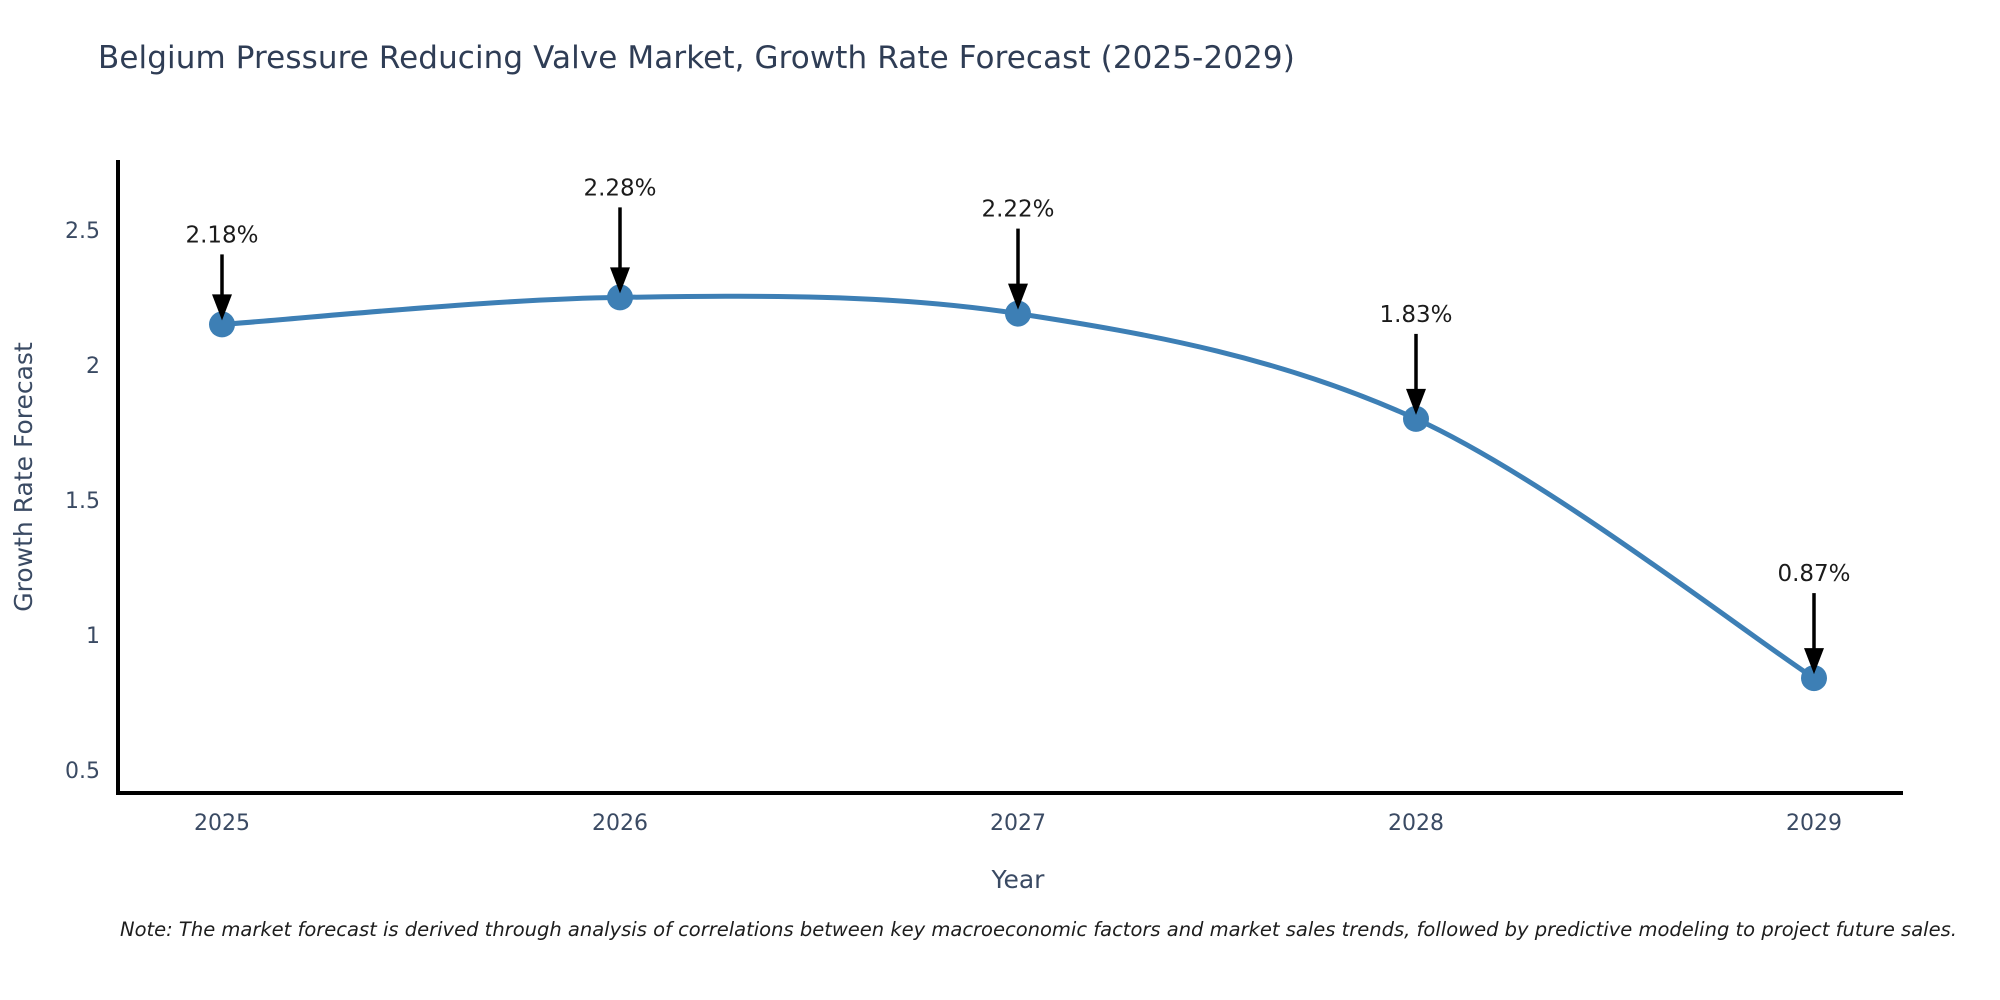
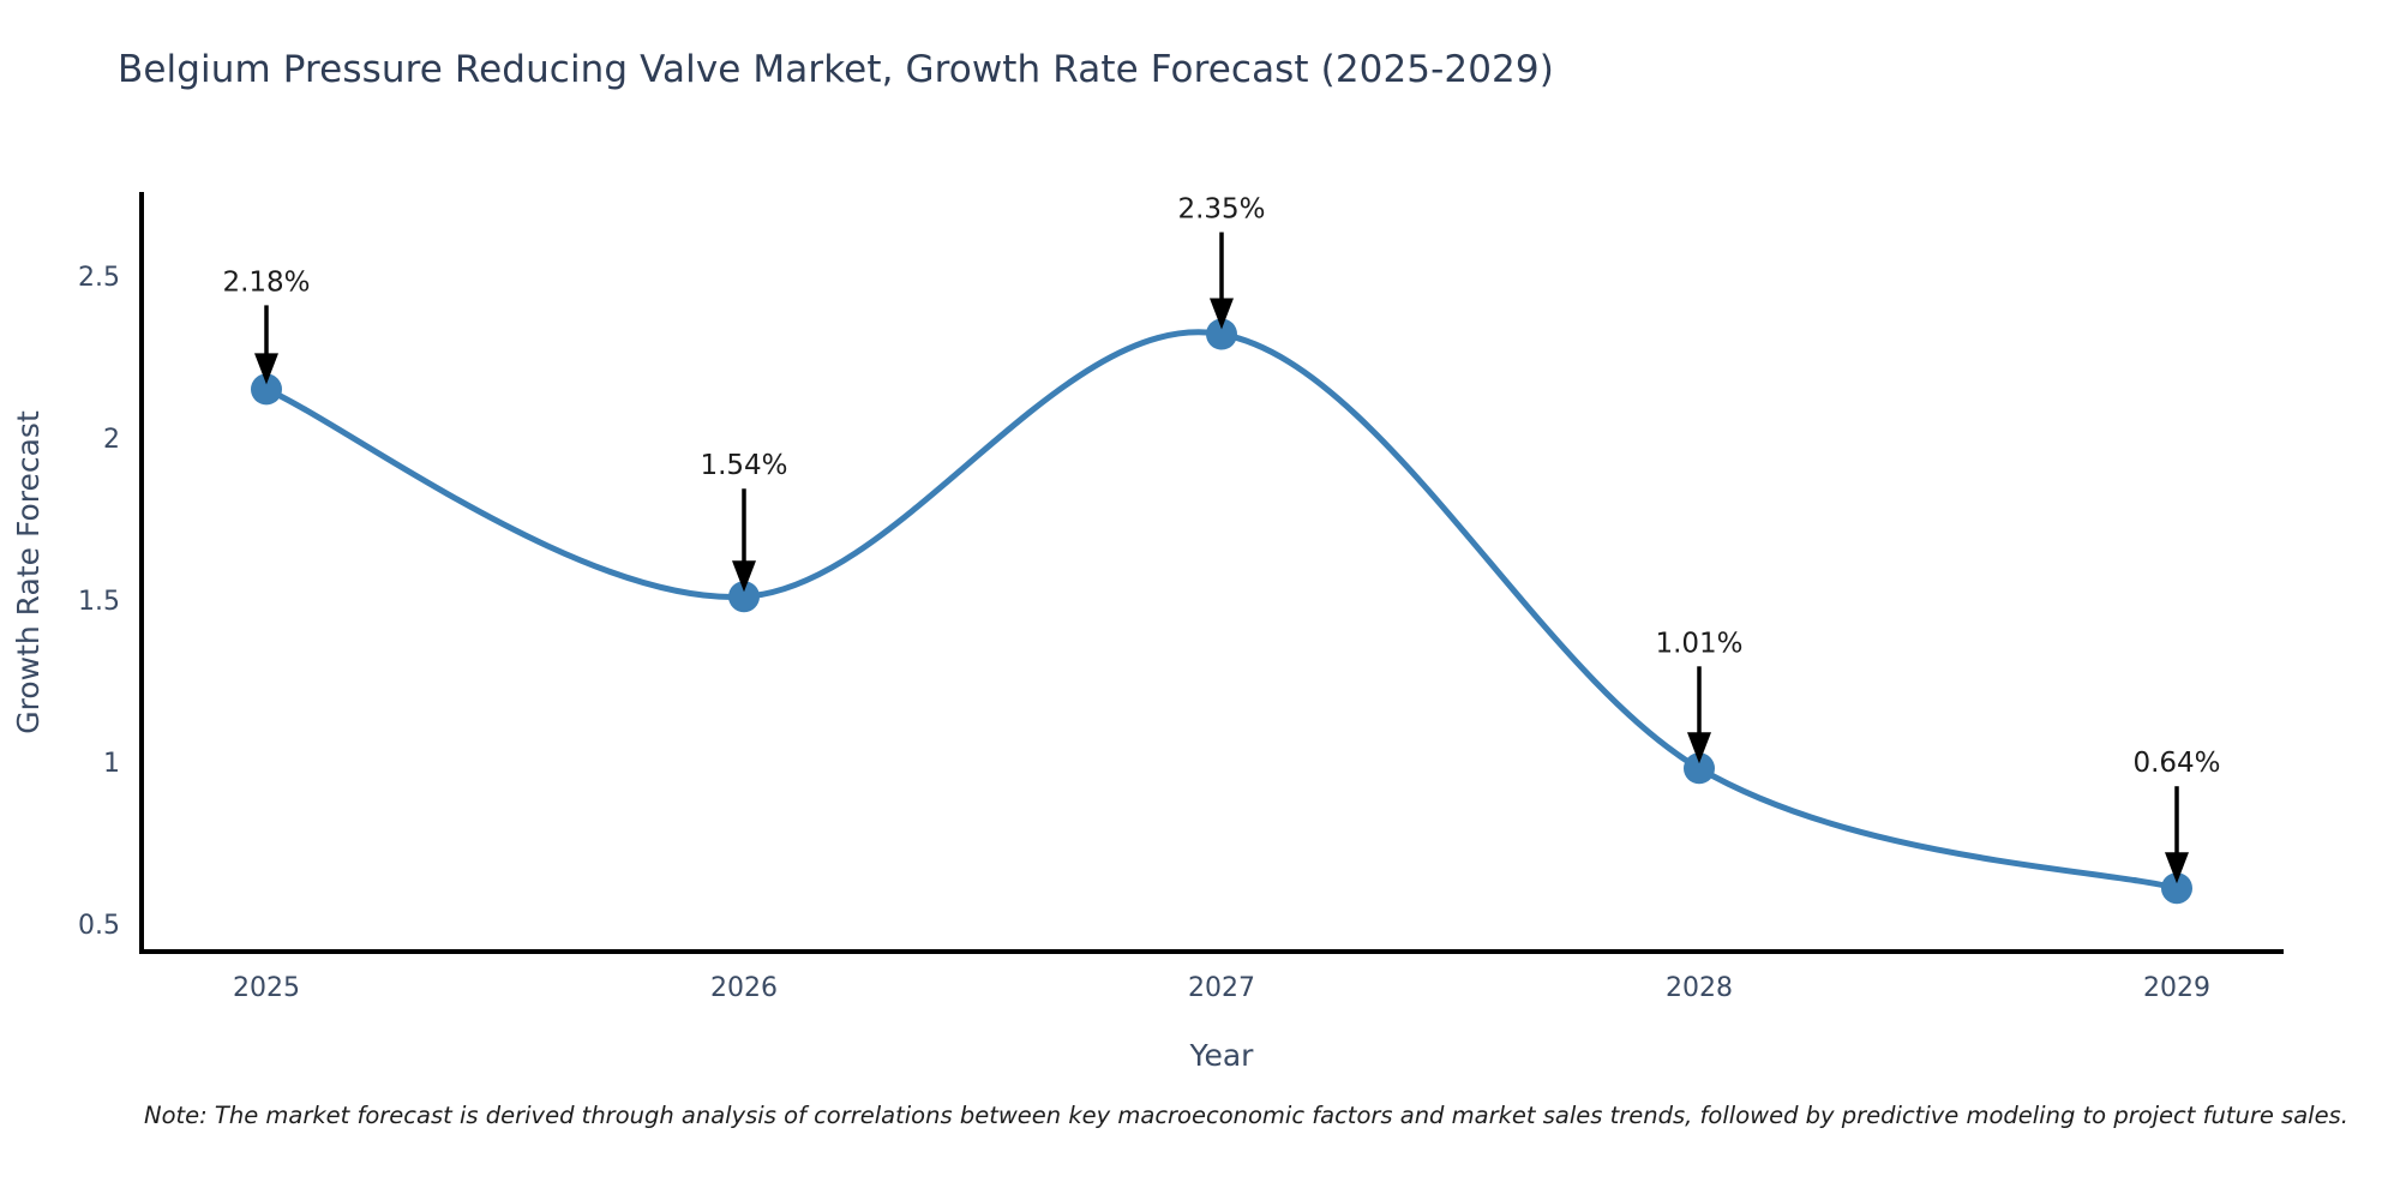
2026: 2.28% -> 1.54%
2027: 2.22% -> 2.35%
2028: 1.83% -> 1.01%
2029: 0.87% -> 0.64%
